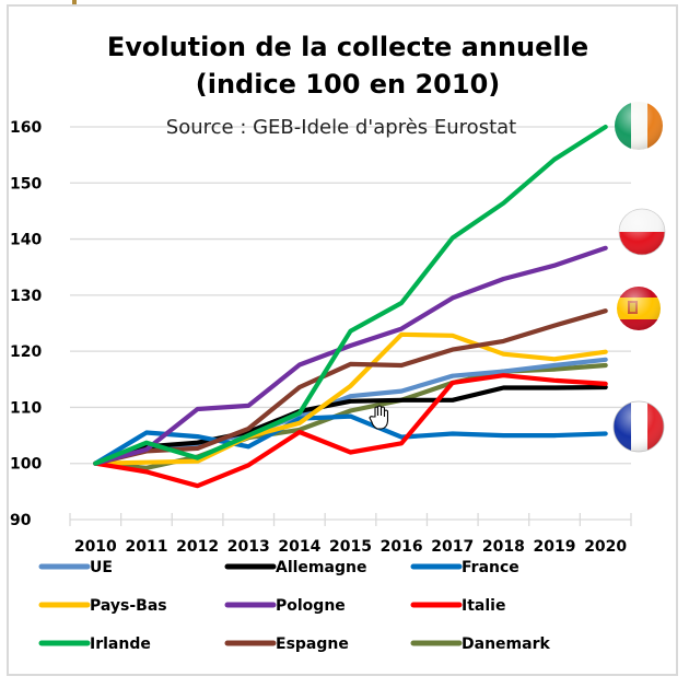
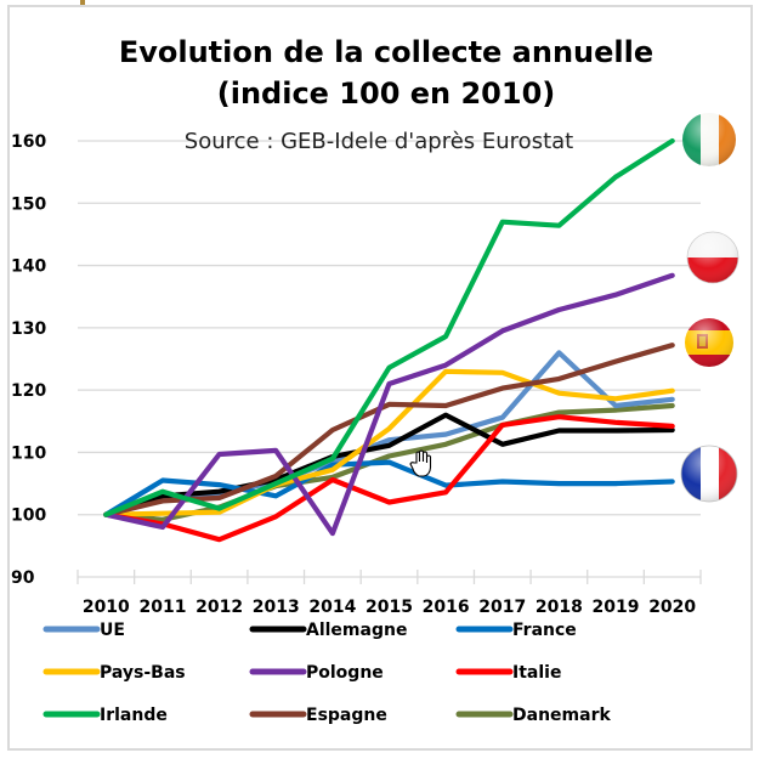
Pologne/2011: 102 -> 98
Pologne/2014: 118 -> 97
Allemagne/2016: 111 -> 116
Irlande/2017: 140 -> 147
UE/2018: 116 -> 126
